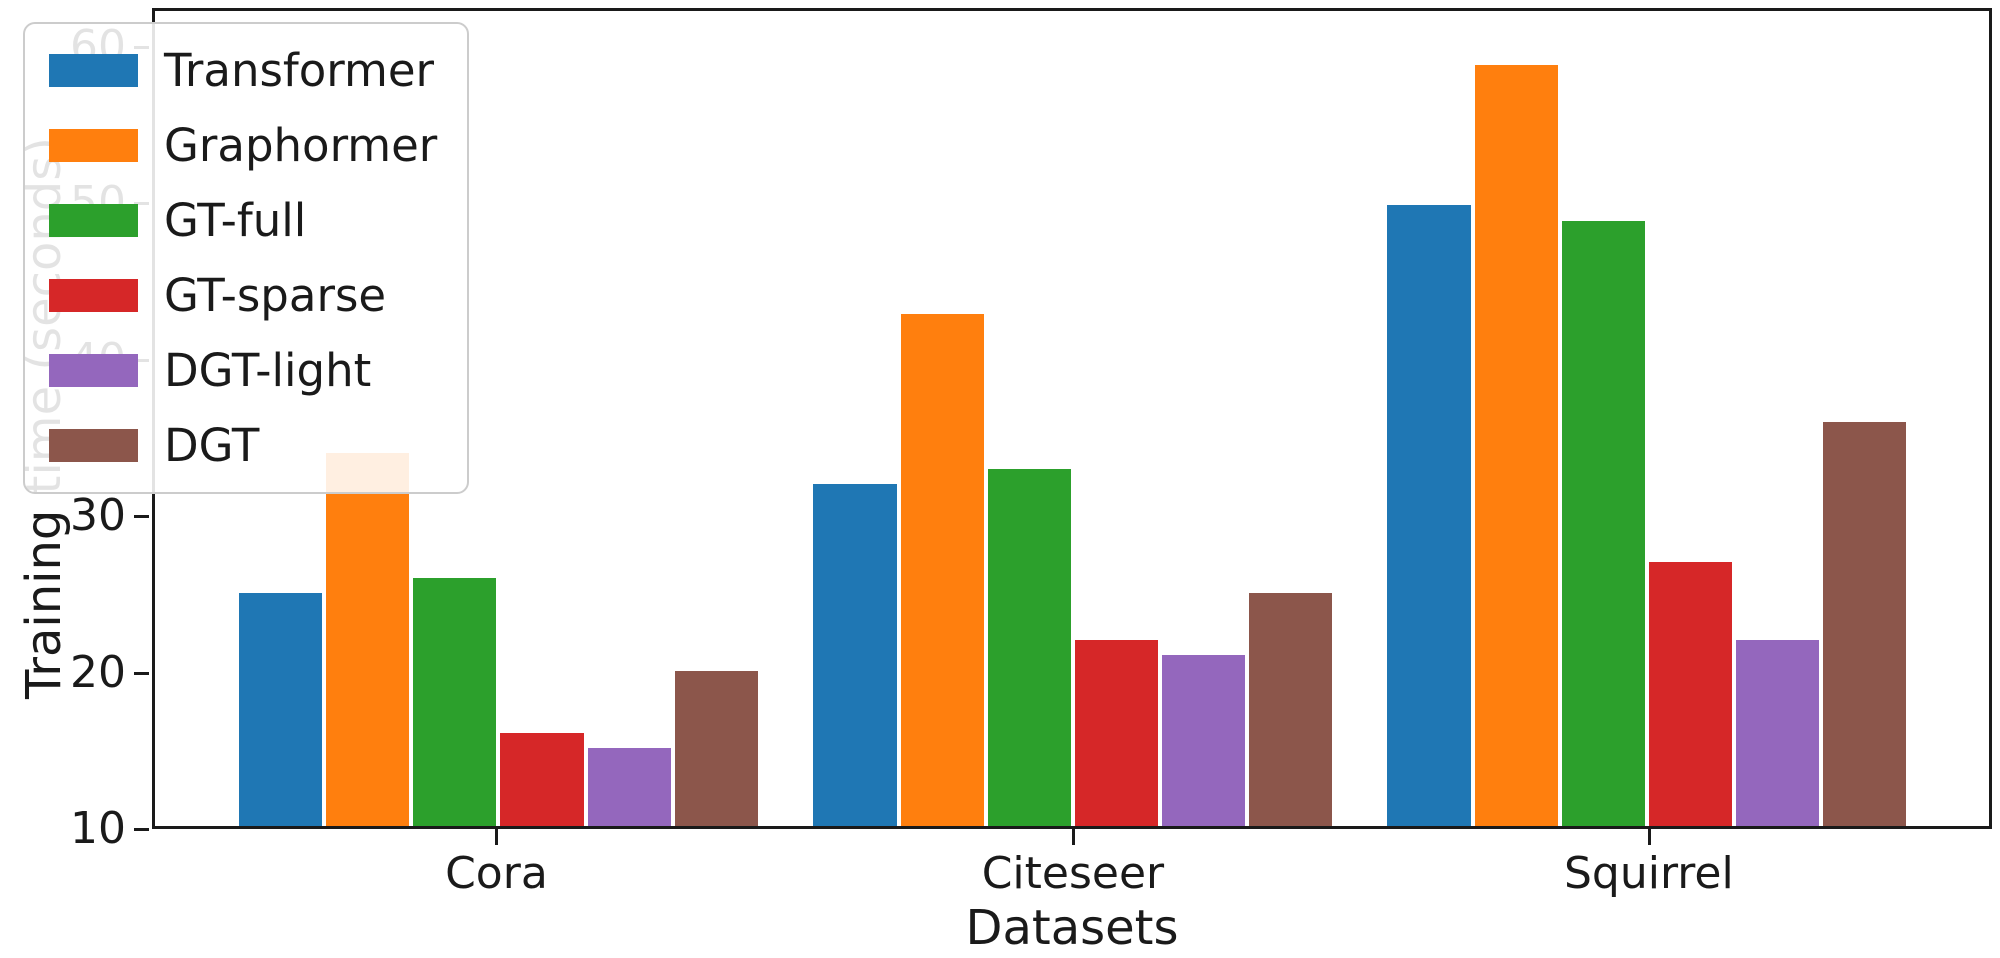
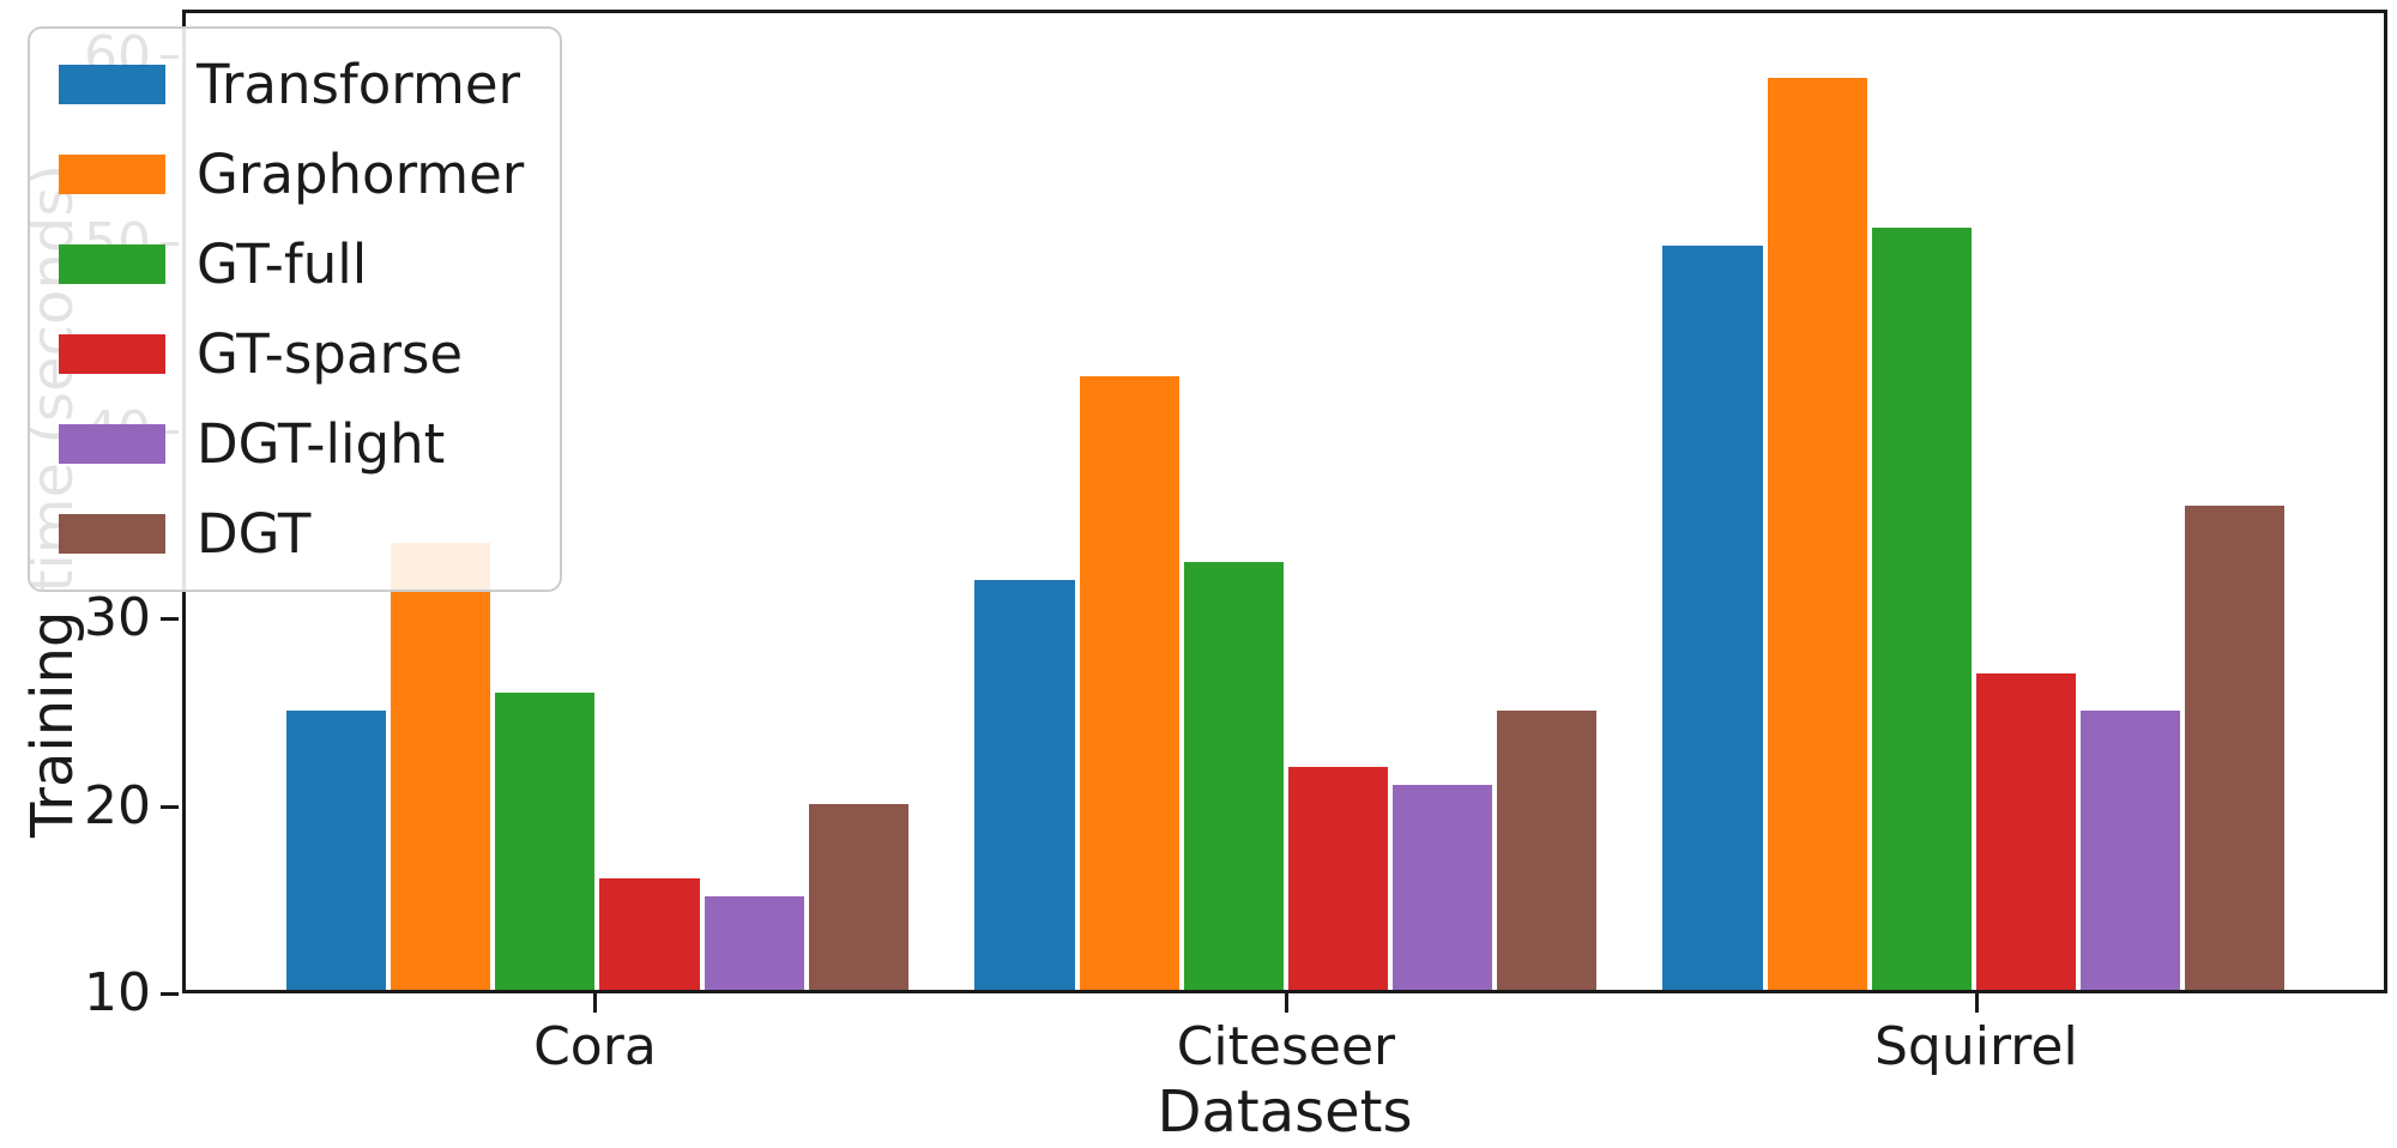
GT-full/Squirrel: 49 -> 51
DGT-light/Squirrel: 22 -> 25
